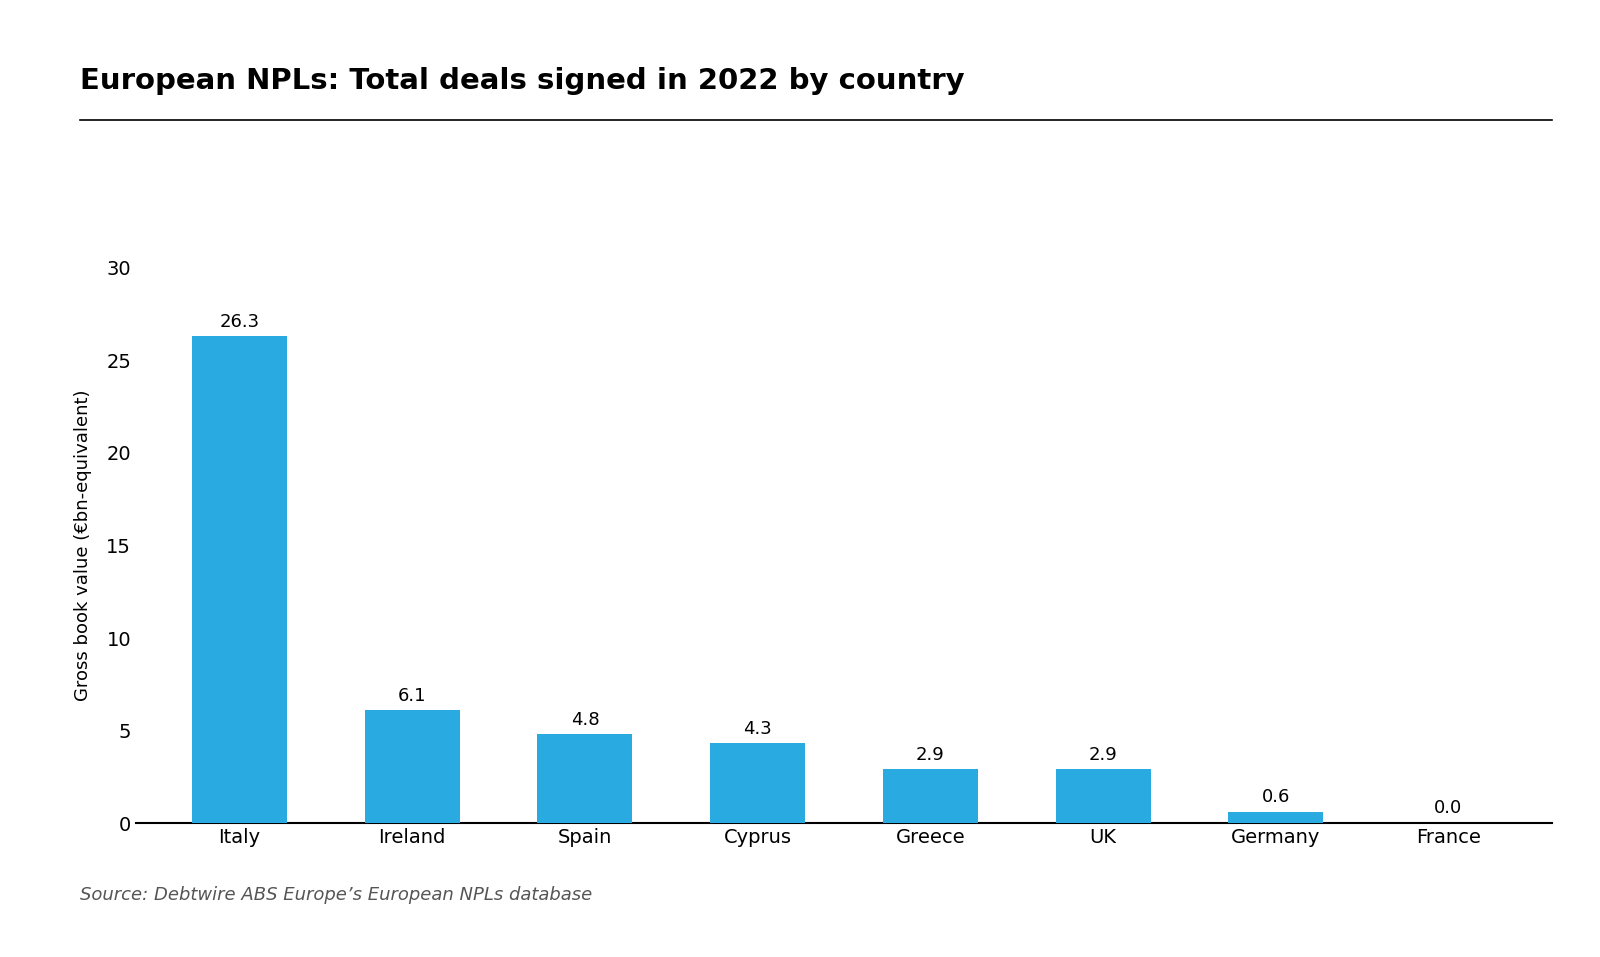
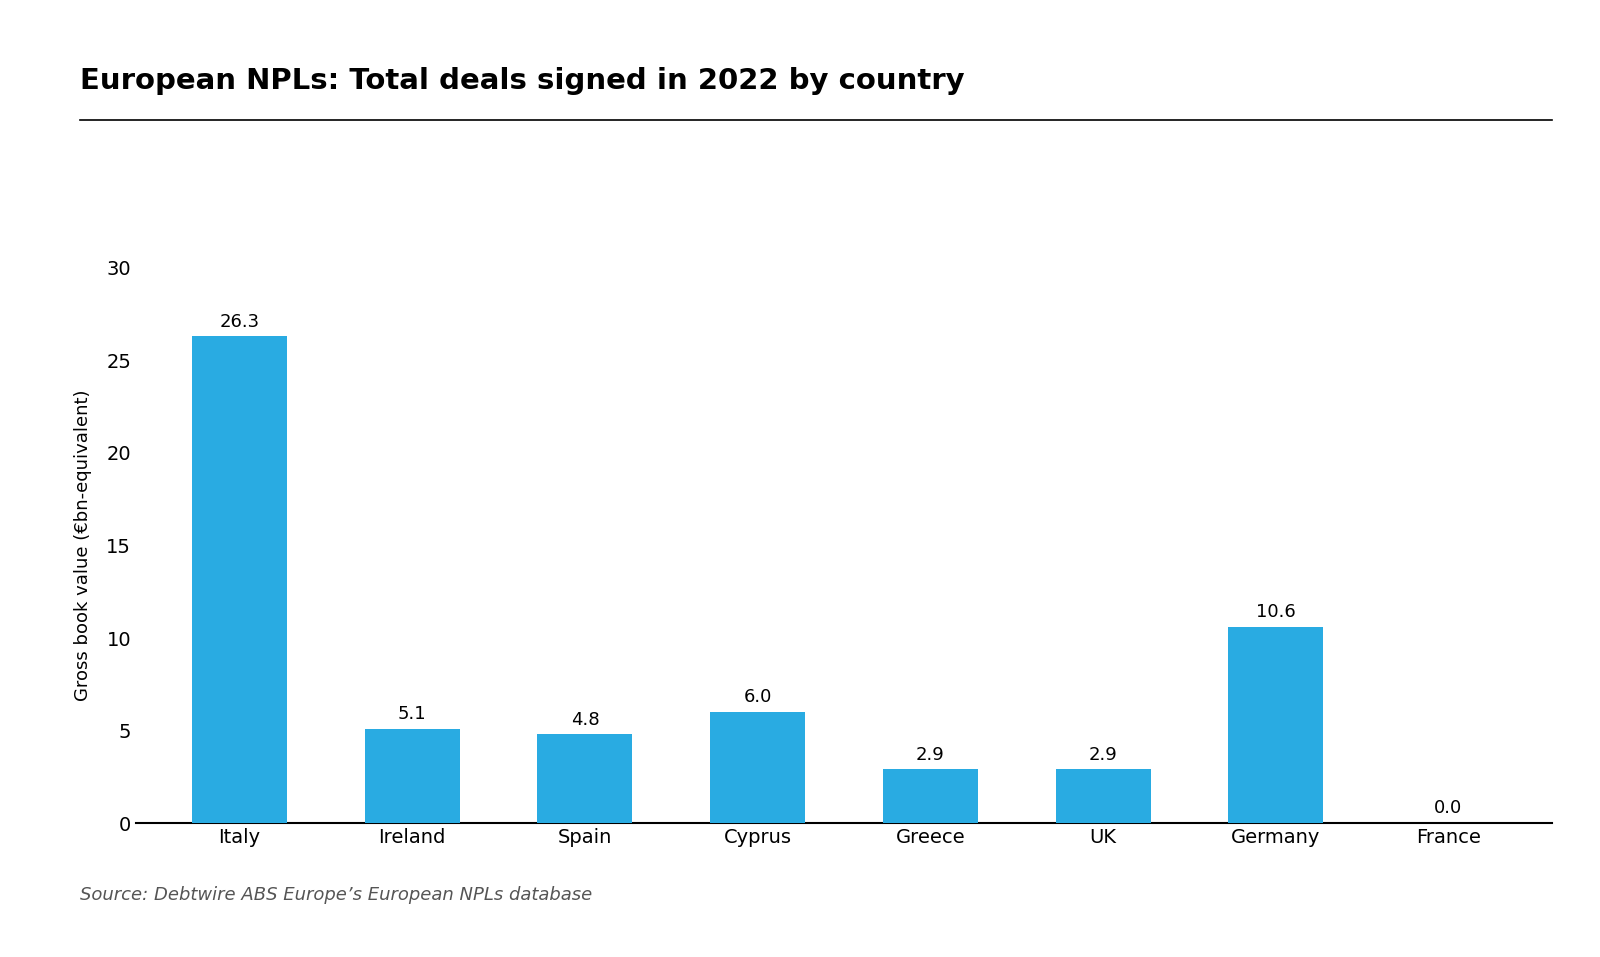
Ireland: 6.1 -> 5.1
Cyprus: 4.3 -> 6.0
Germany: 0.6 -> 10.6
